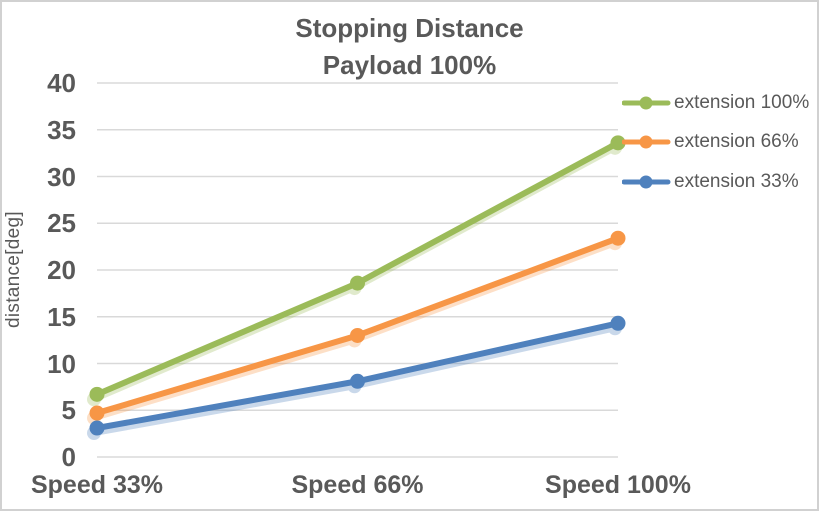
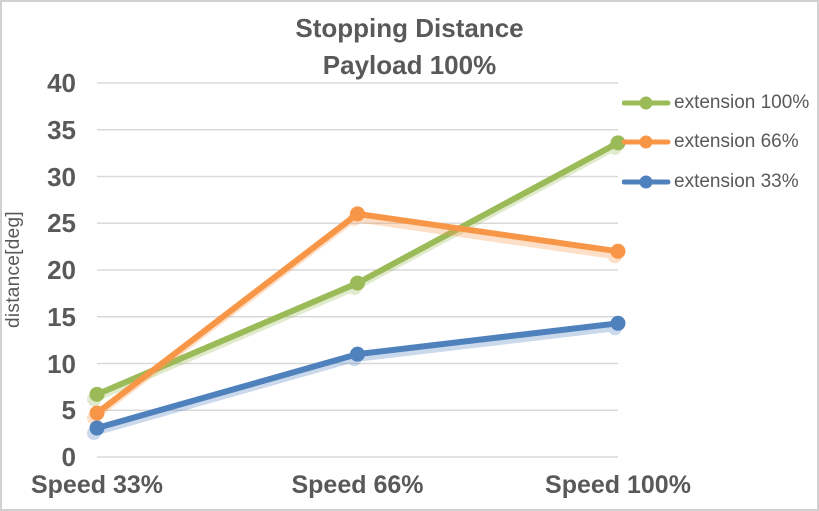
extension 66%/Speed 66%: 13 -> 26
extension 33%/Speed 66%: 8 -> 11
extension 66%/Speed 100%: 23 -> 22
